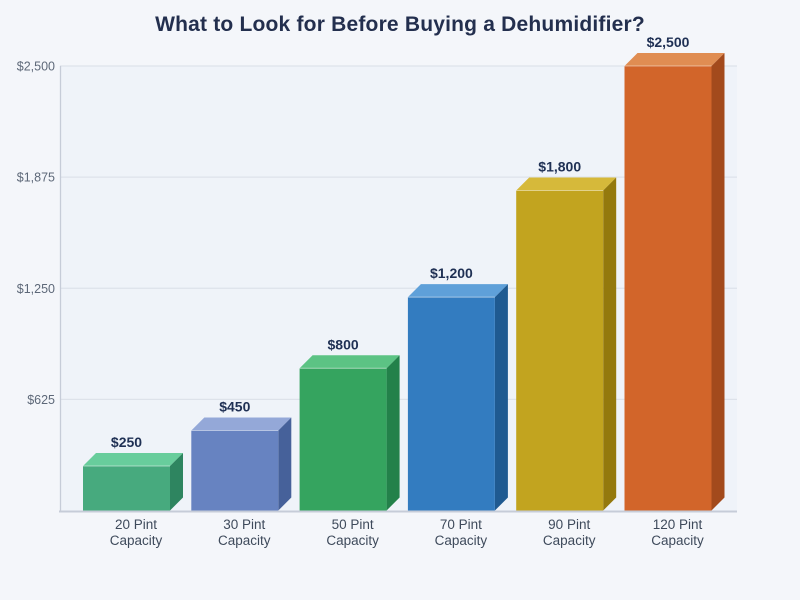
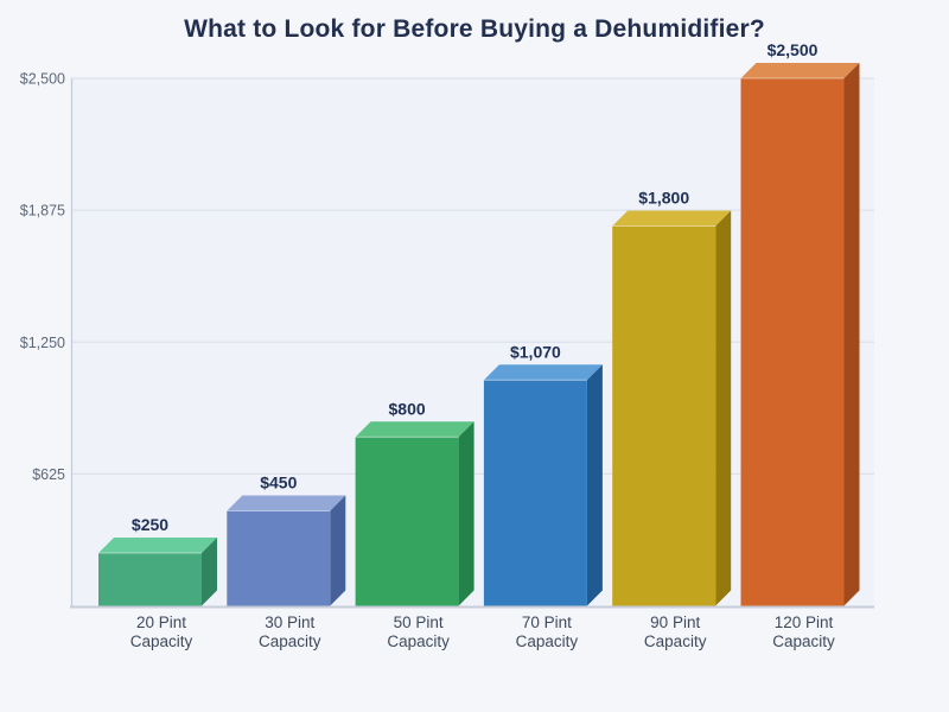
70 Pint Capacity: $1,200 -> $1,070
